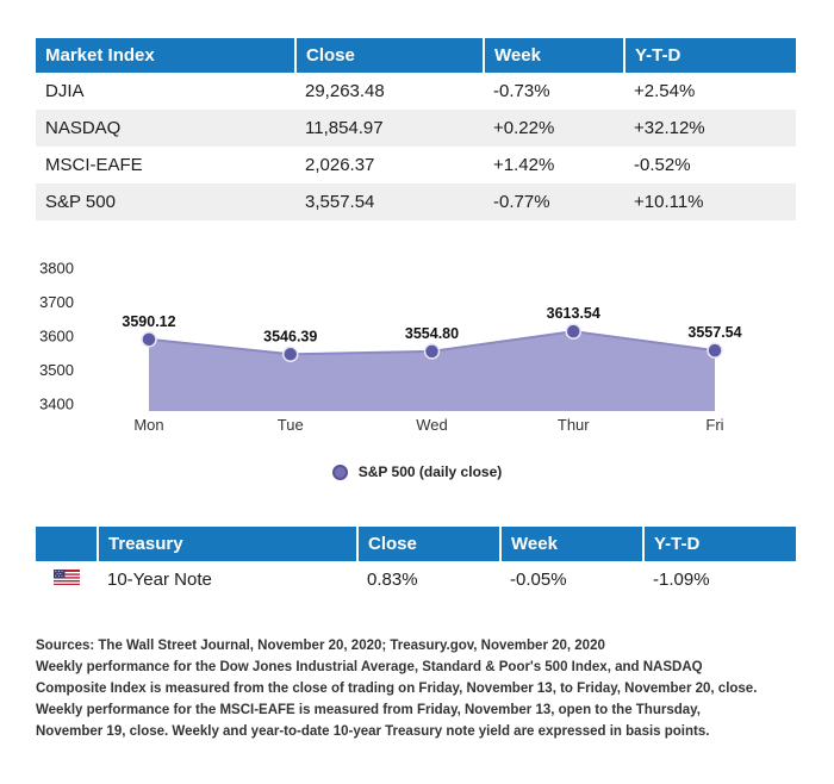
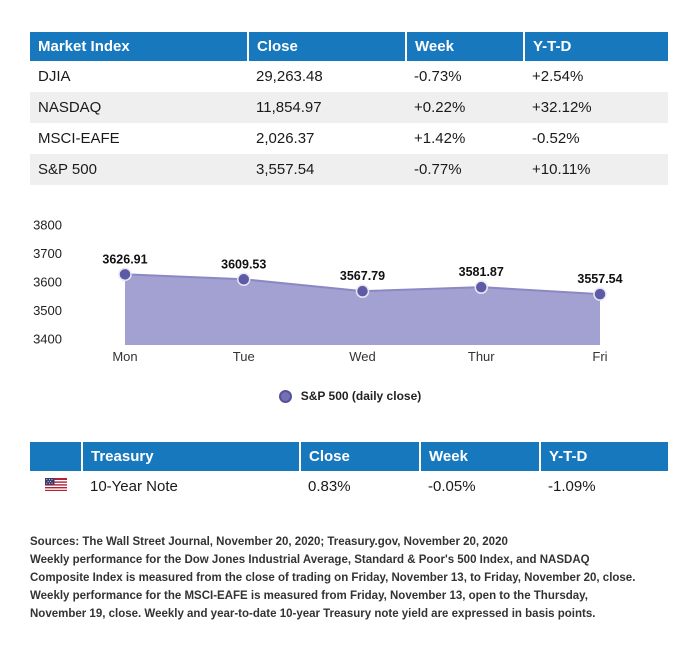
Mon: 3590.12 -> 3626.91
Tue: 3546.39 -> 3609.53
Wed: 3554.80 -> 3567.79
Thur: 3613.54 -> 3581.87
